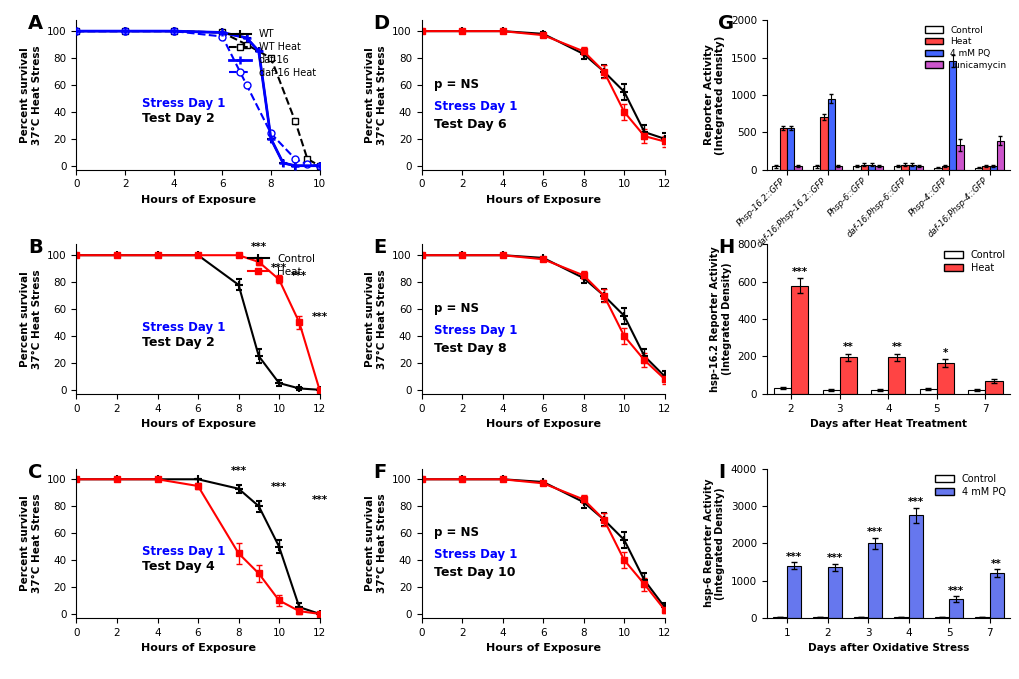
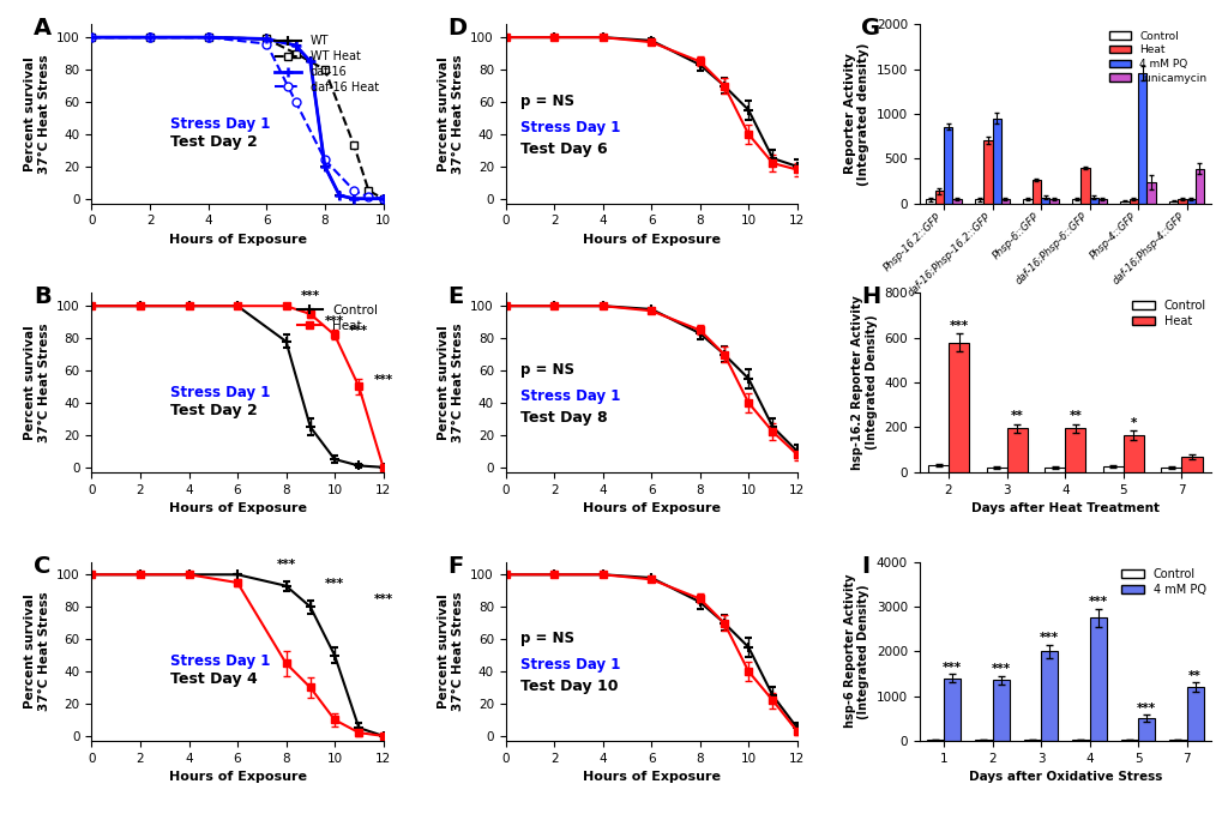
Heat/Phsp-16.2::GFP: 560 -> 140
4 mM PQ/Phsp-16.2::GFP: 560 -> 860
Heat/Phsp-6::GFP: 70 -> 260
Heat/daf-16;Phsp-6::GFP: 70 -> 400
Tunicamycin/Phsp-4::GFP: 330 -> 240
